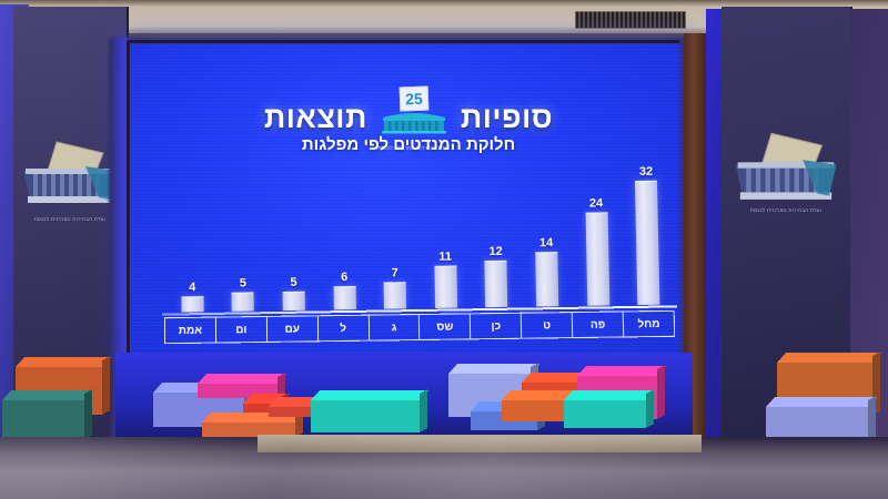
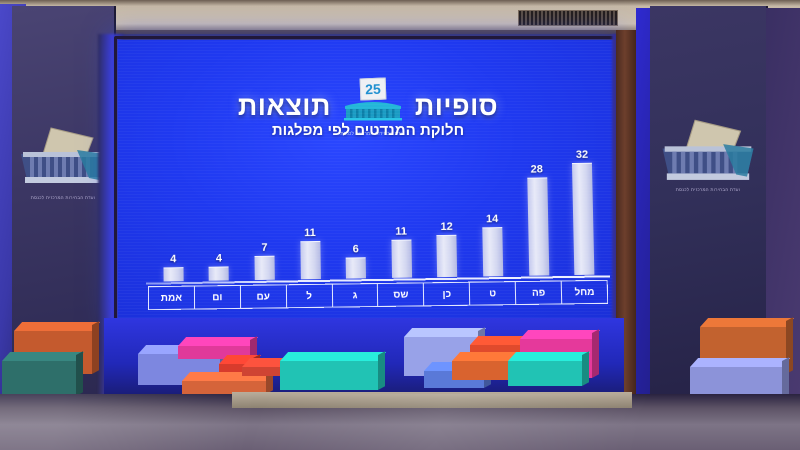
פה: 24 -> 28
ג: 7 -> 6
ל: 6 -> 11
עם: 5 -> 7
ום: 5 -> 4
